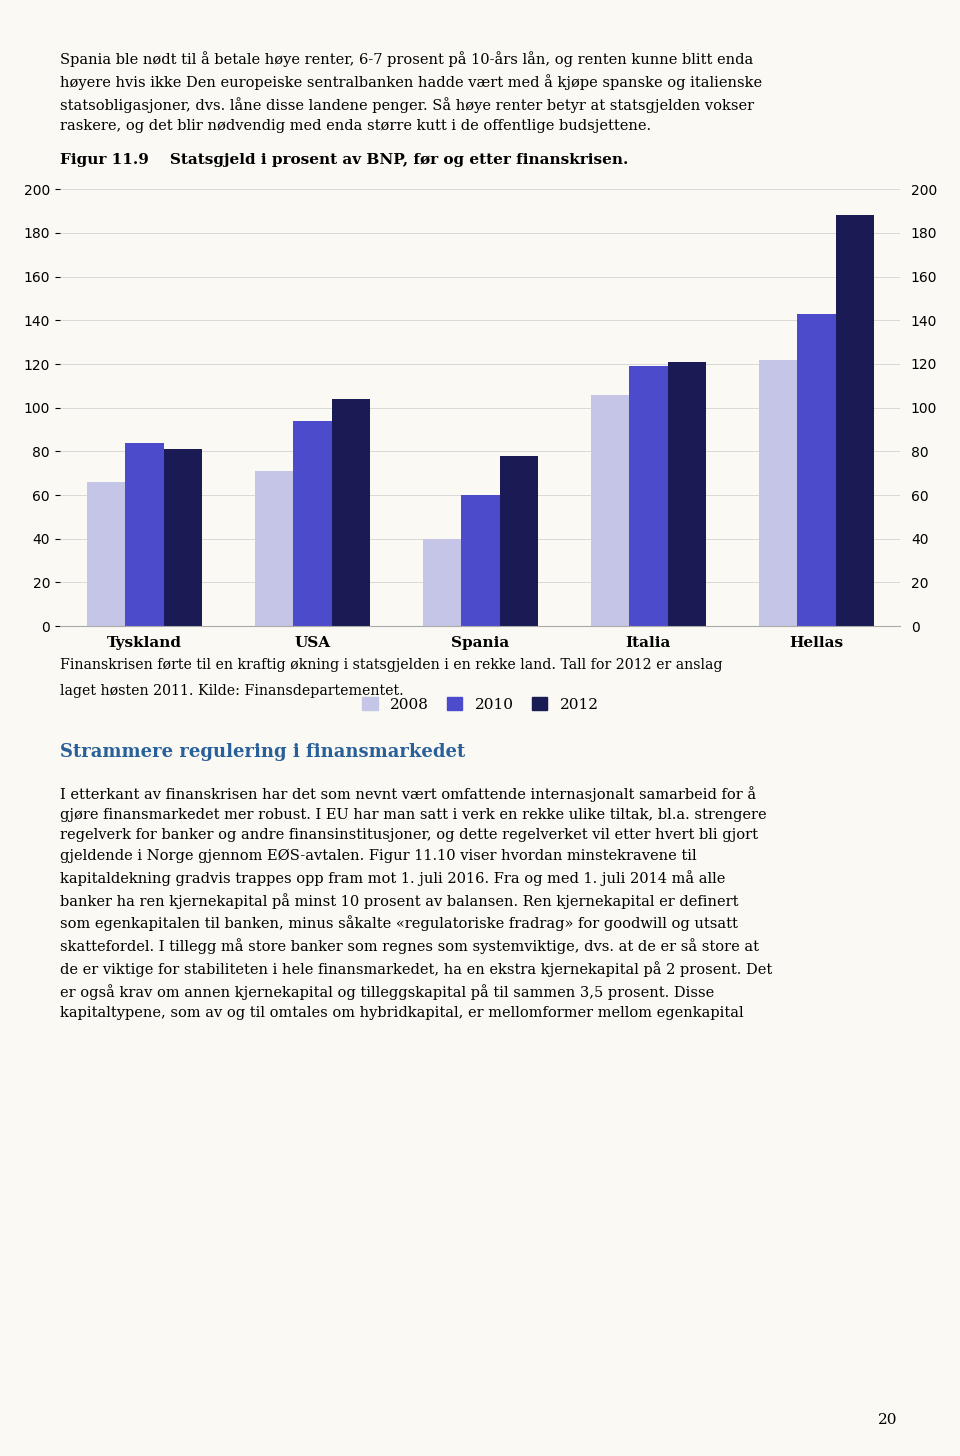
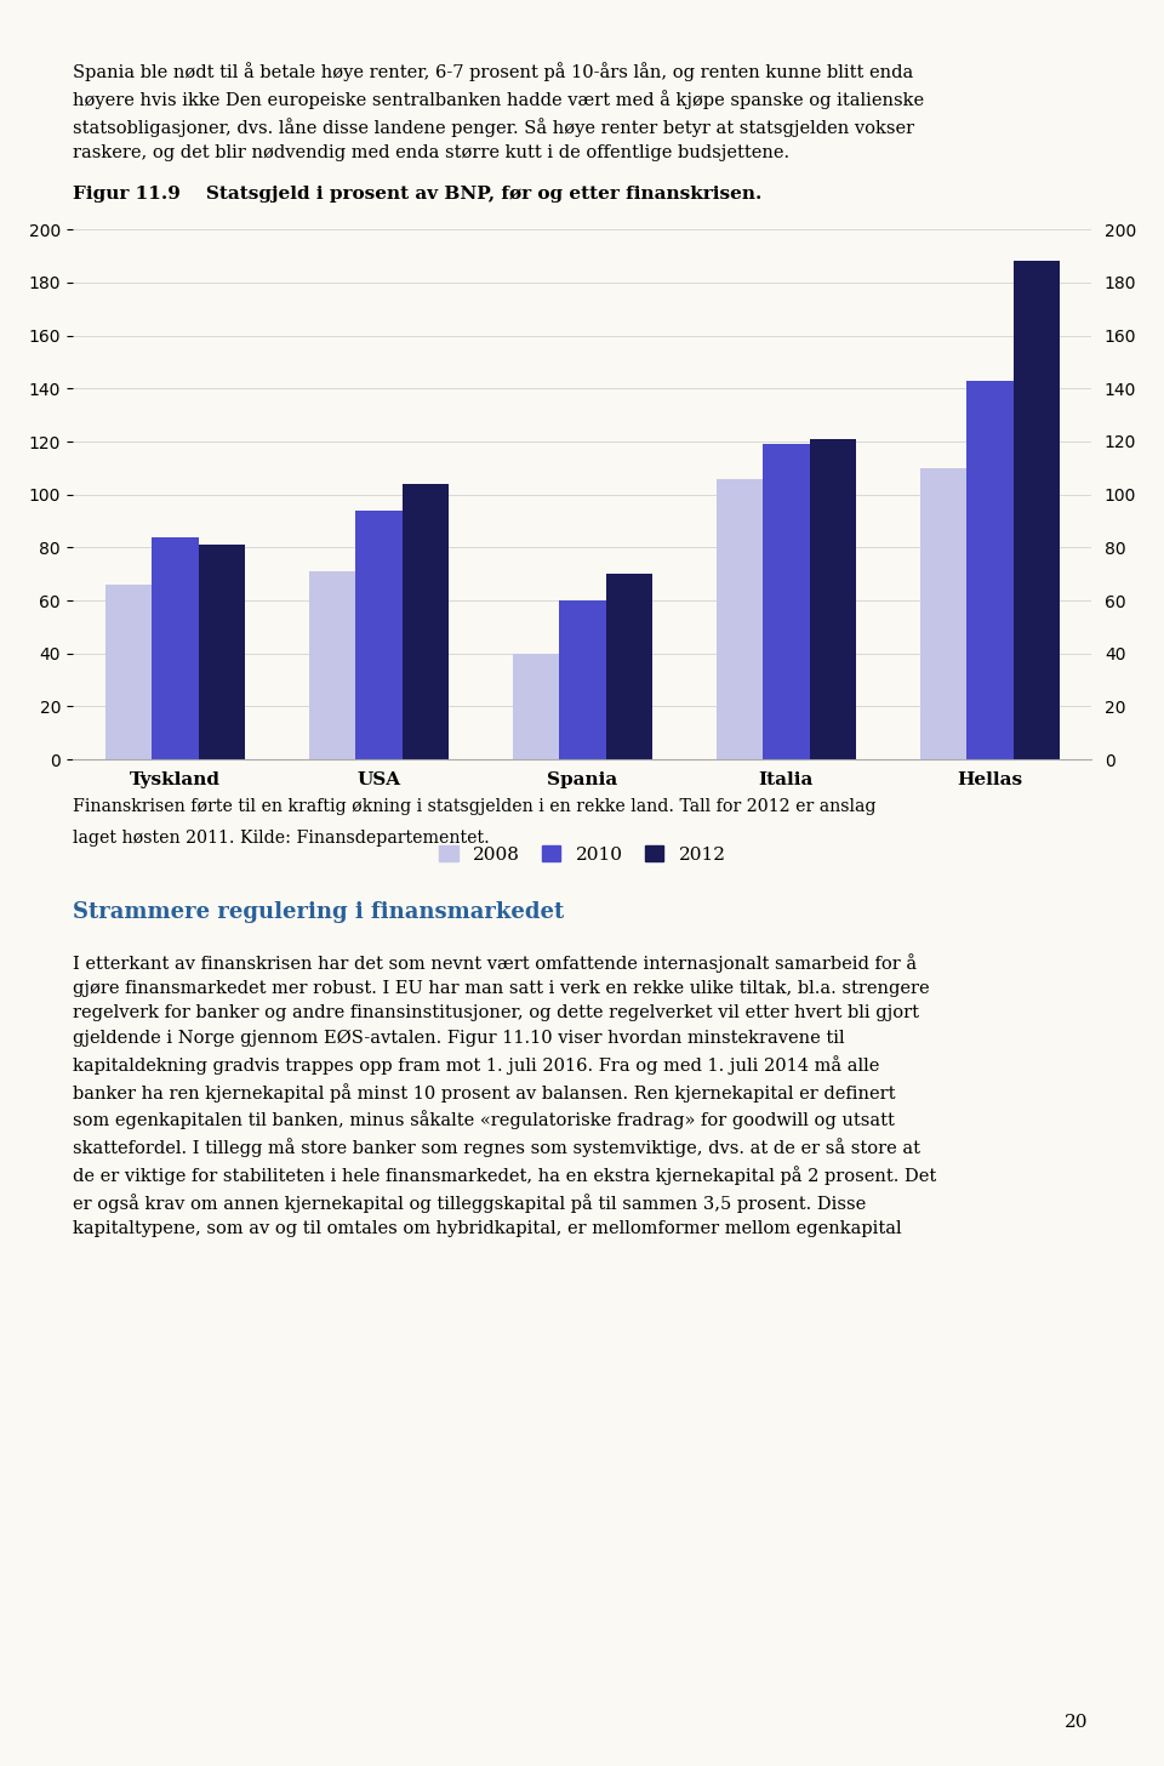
2012/Spania: 78 -> 70
2008/Hellas: 122 -> 110
